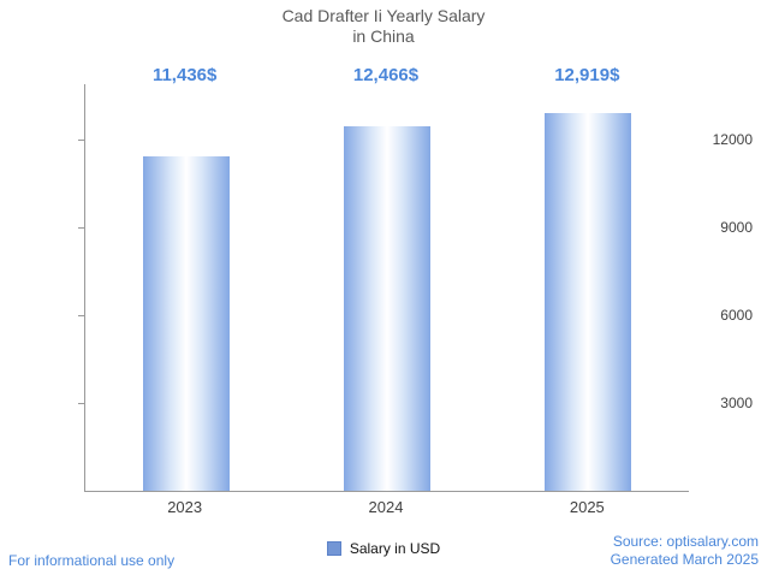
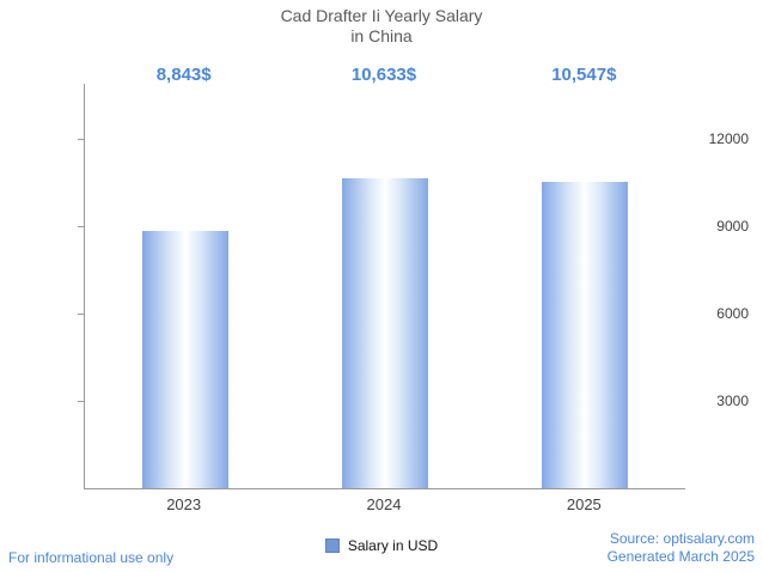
2023: 11,436 -> 8,843
2024: 12,466 -> 10,633
2025: 12,919 -> 10,547
